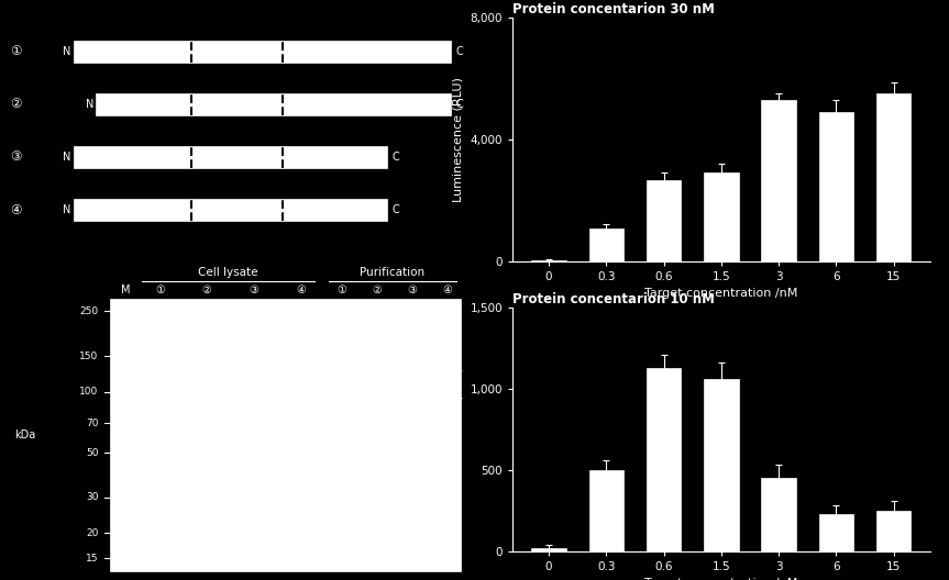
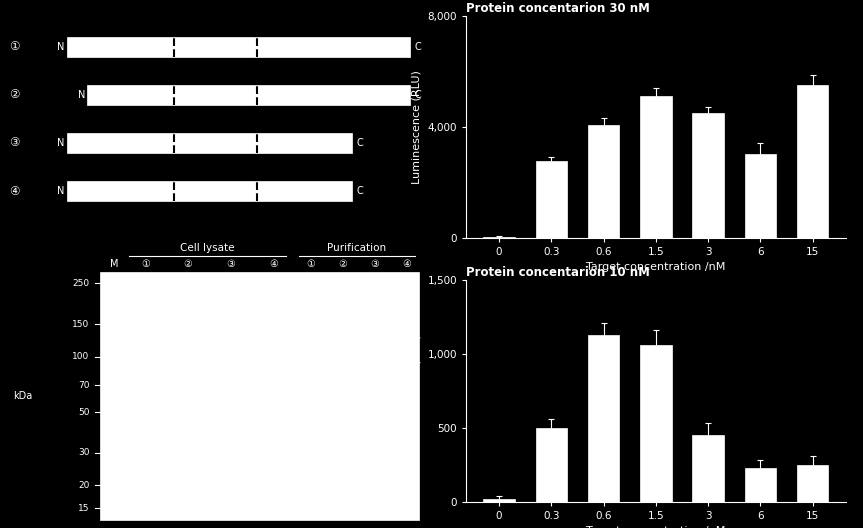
Protein concentarion 30 nM/0.3: 1,050 -> 2,750
Protein concentarion 30 nM/0.6: 2,650 -> 4,050
Protein concentarion 30 nM/1.5: 2,900 -> 5,100
Protein concentarion 30 nM/3: 5,300 -> 4,500
Protein concentarion 30 nM/6: 4,900 -> 3,000
